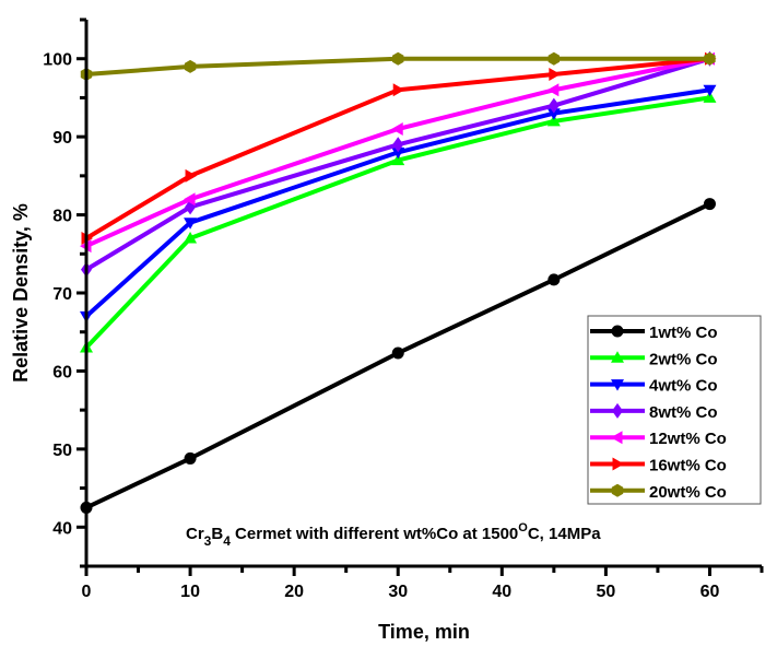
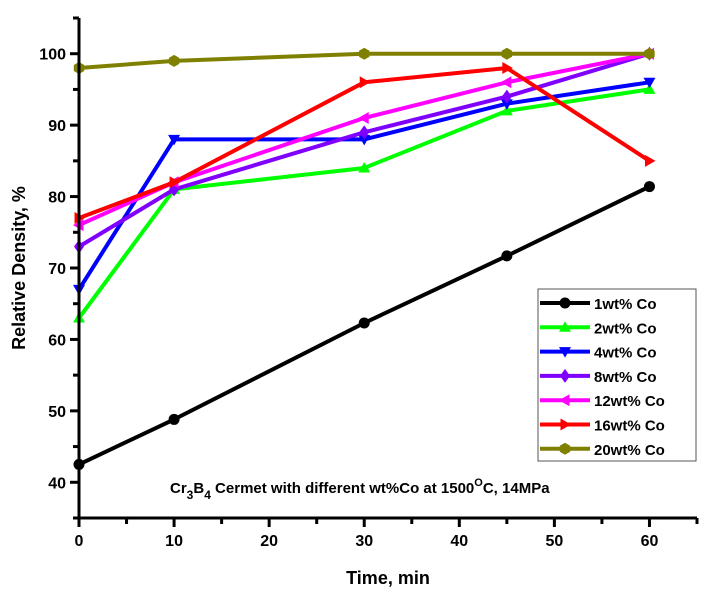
2wt% Co/10: 77 -> 81
4wt% Co/10: 79 -> 88
16wt% Co/10: 85 -> 82
2wt% Co/30: 87 -> 84
16wt% Co/60: 100 -> 85
